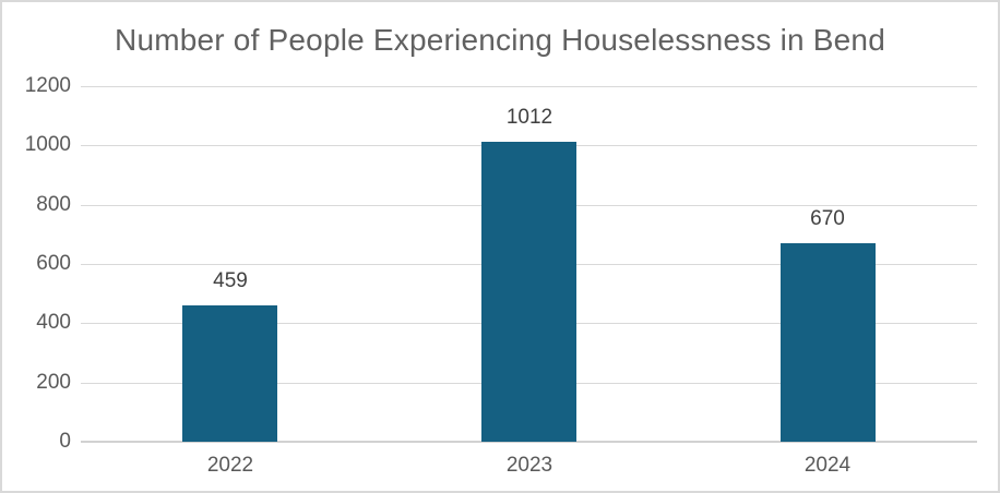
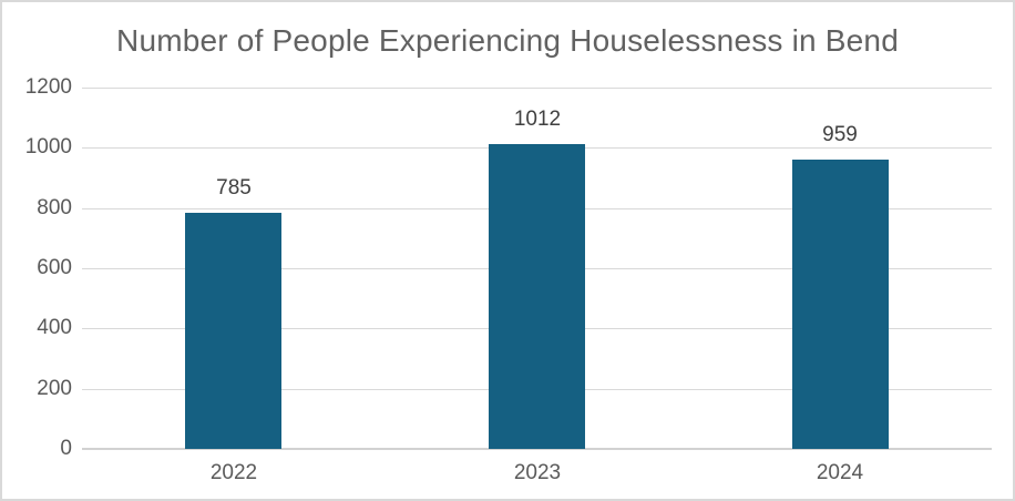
2022: 459 -> 785
2024: 670 -> 959
